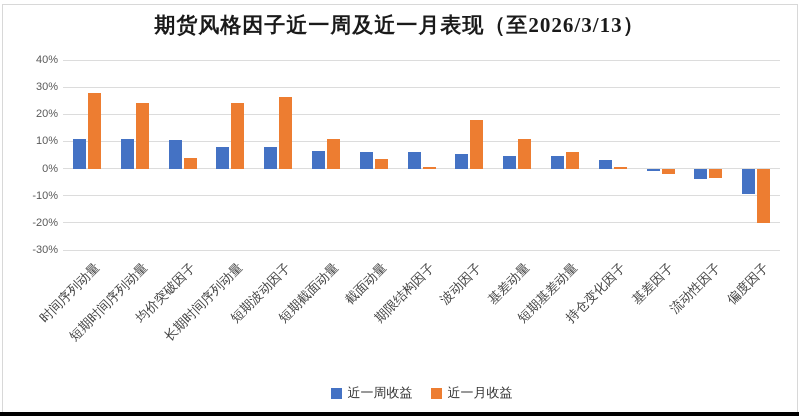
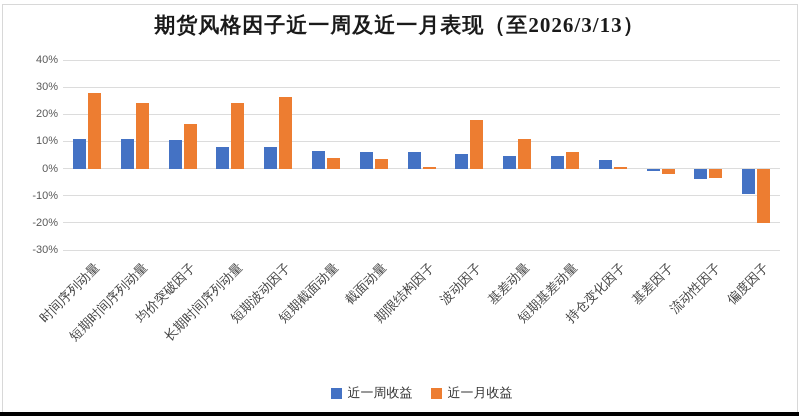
近一月收益/均价突破因子: 4% -> 16%
近一月收益/短期截面动量: 11% -> 4%
